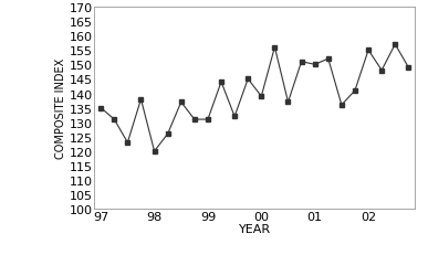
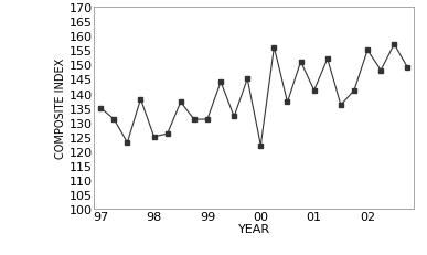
98: 120 -> 125
00: 139 -> 122
01: 150 -> 141
